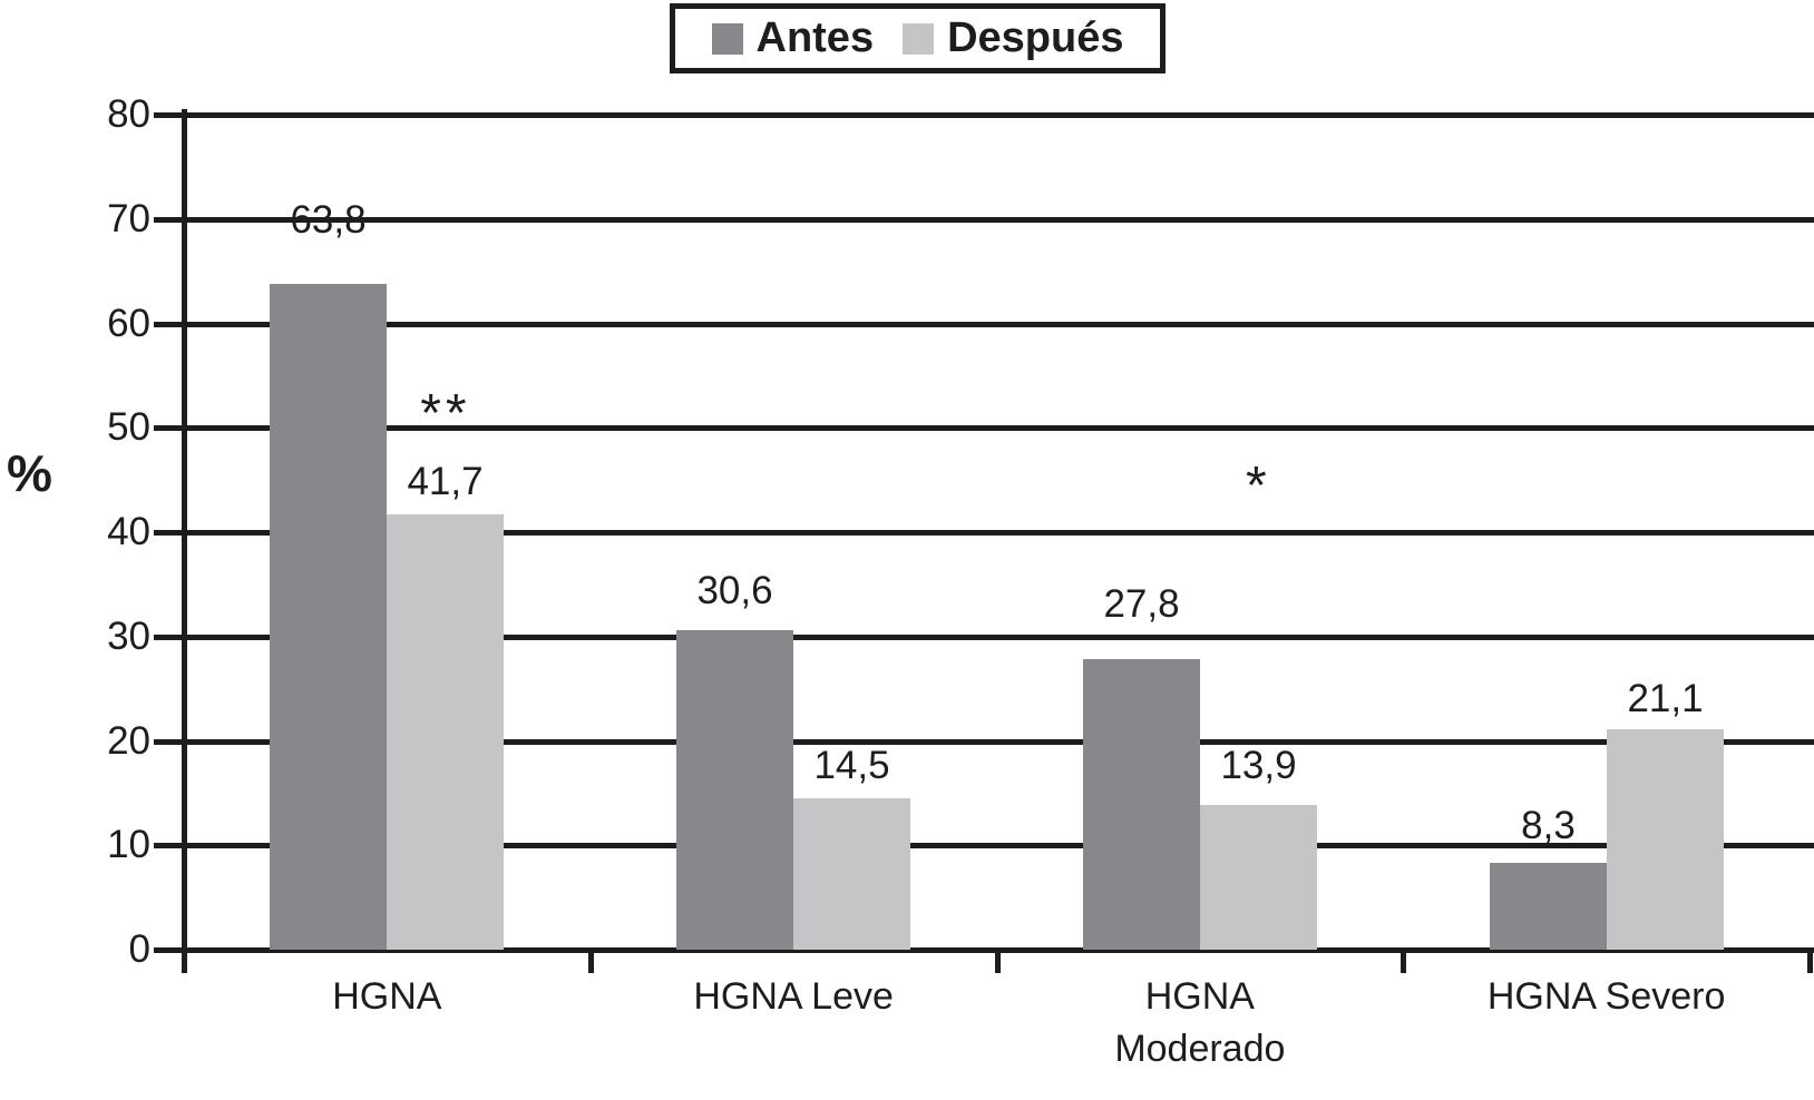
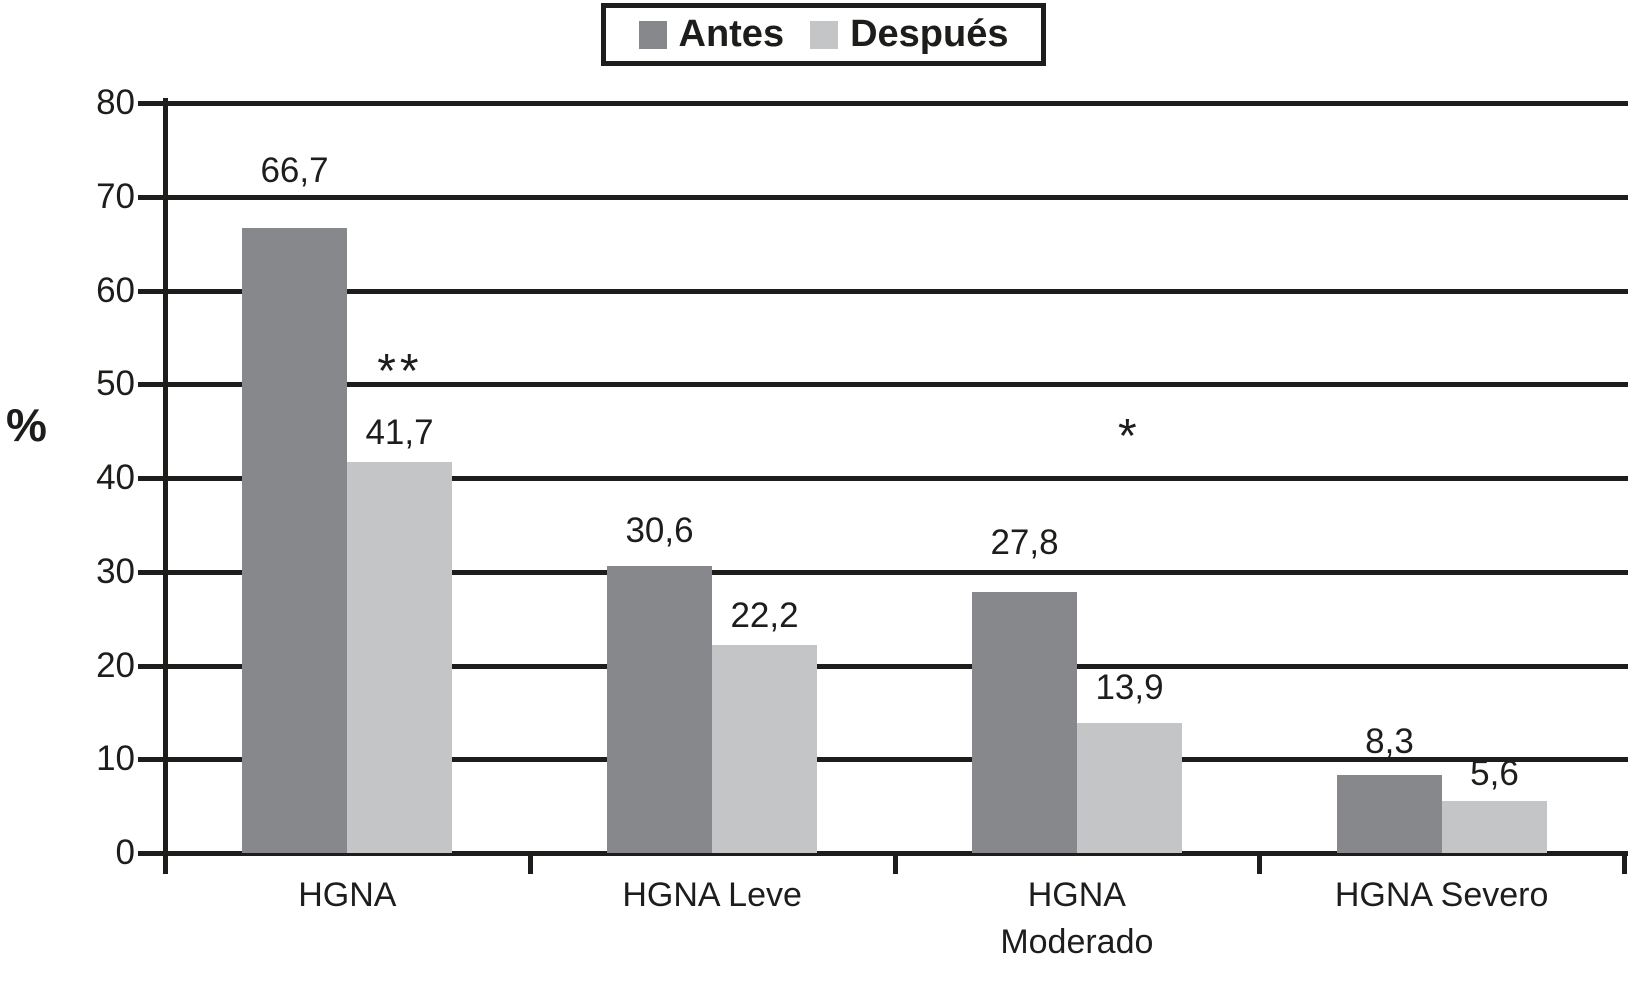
Antes/HGNA: 63,8 -> 66,7
Después/HGNA Leve: 14,5 -> 22,2
Después/HGNA Severo: 21,1 -> 5,6
